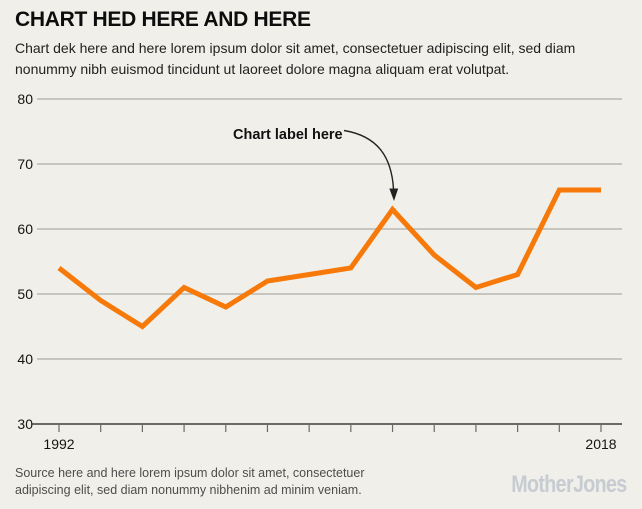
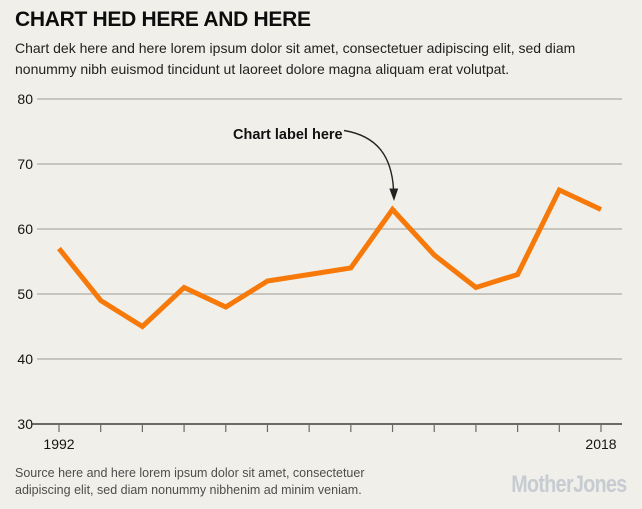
1992: 54 -> 57
2018: 66 -> 63
